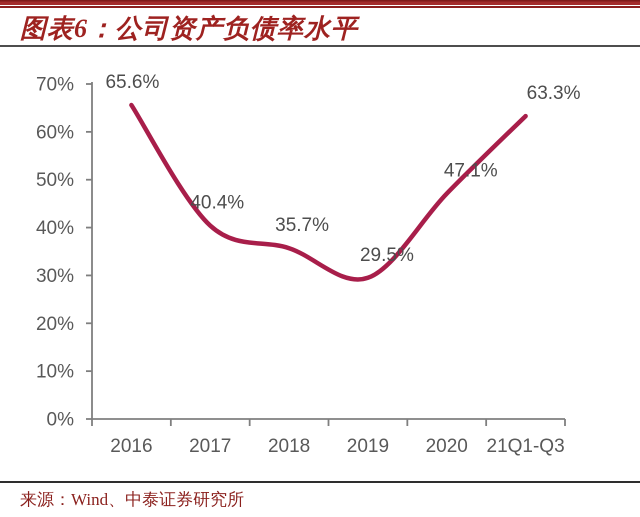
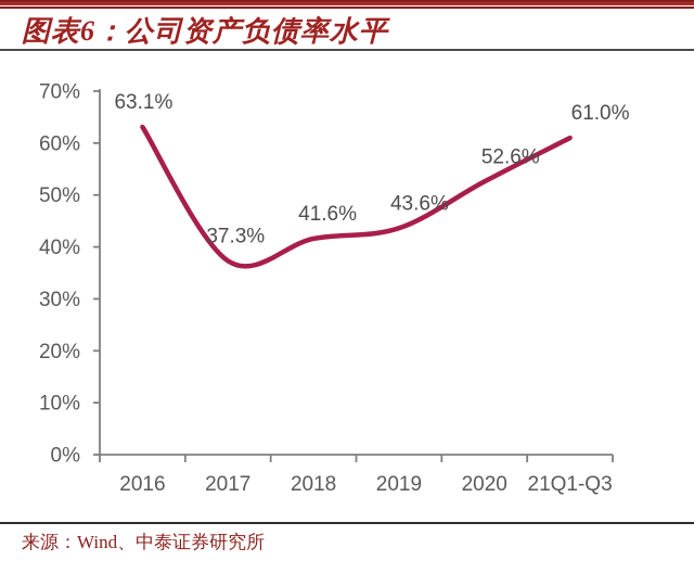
2016: 65.6% -> 63.1%
2017: 40.4% -> 37.3%
2018: 35.7% -> 41.6%
2019: 29.5% -> 43.6%
2020: 47.1% -> 52.6%
21Q1-Q3: 63.3% -> 61.0%
